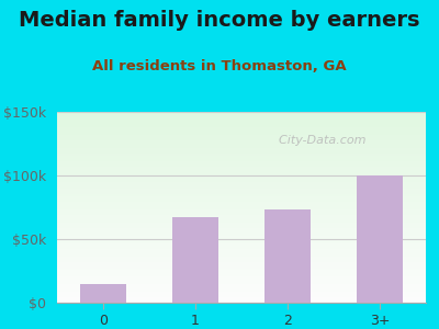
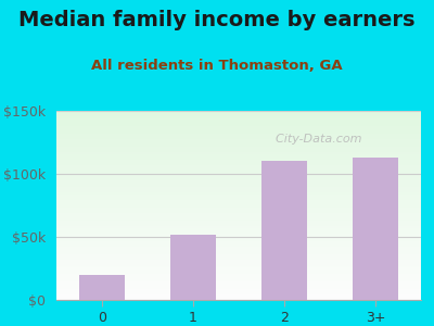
0: $15k -> $20k
1: $67k -> $52k
2: $73k -> $110k
3+: $100k -> $113k
